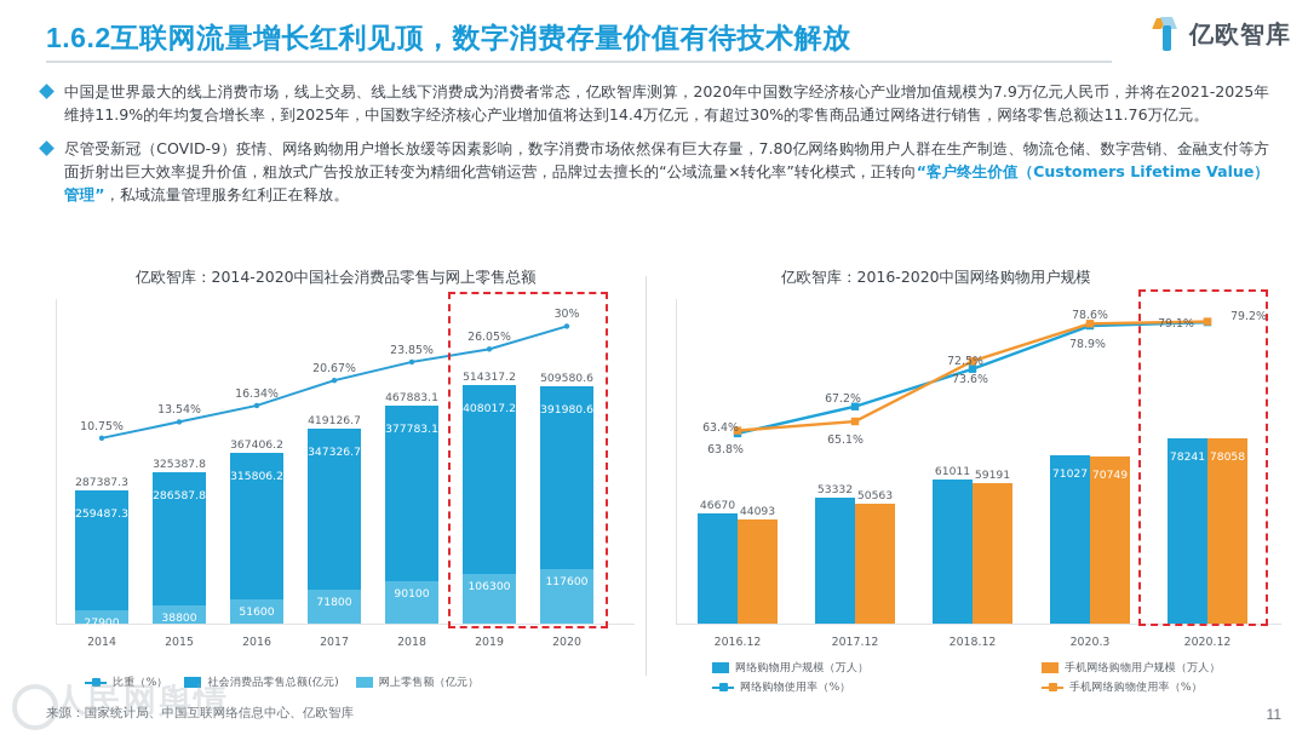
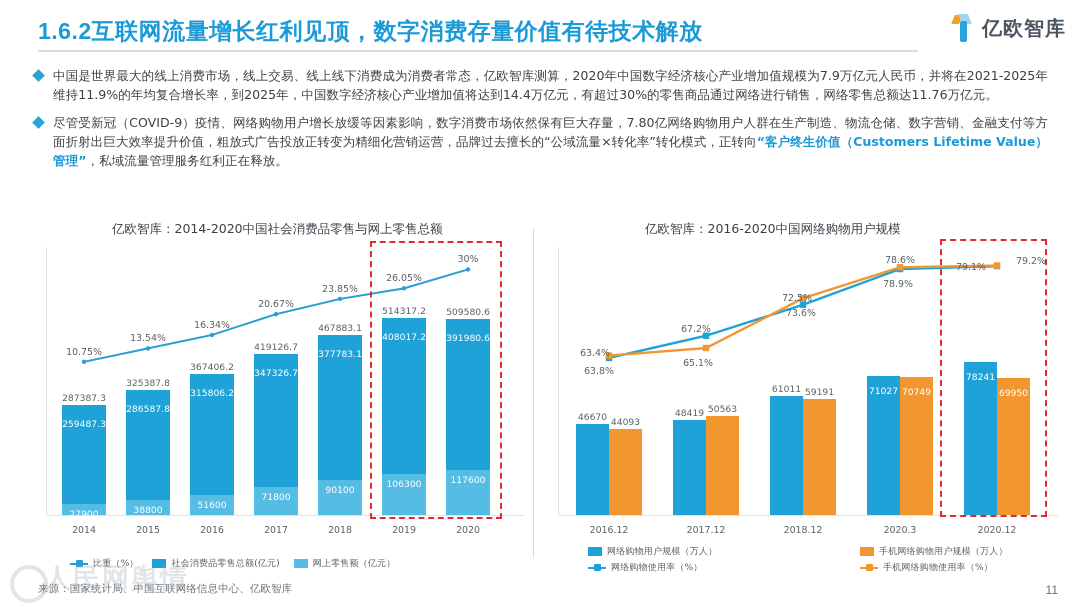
亿欧智库：2016-2020中国网络购物用户规模/网络购物用户规模（万人）/2017.12: 53332 -> 48419
亿欧智库：2016-2020中国网络购物用户规模/手机网络购物用户规模（万人）/2020.12: 78058 -> 69950
